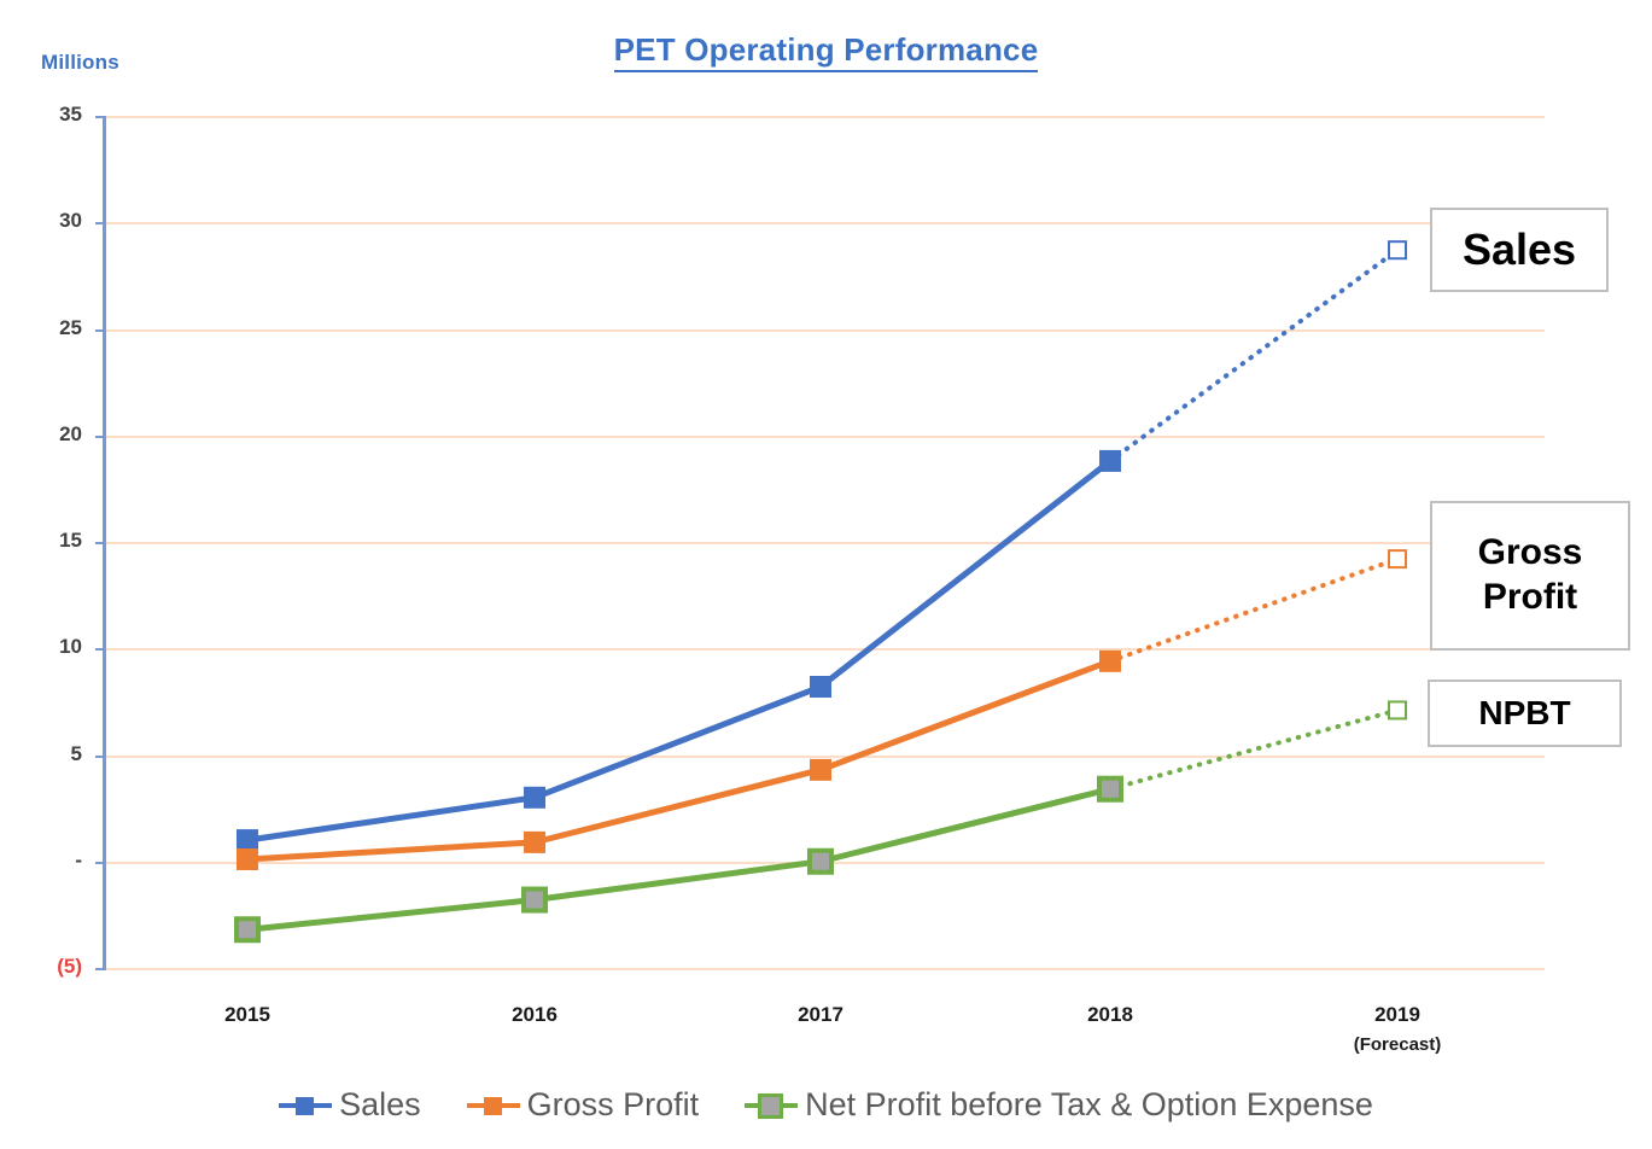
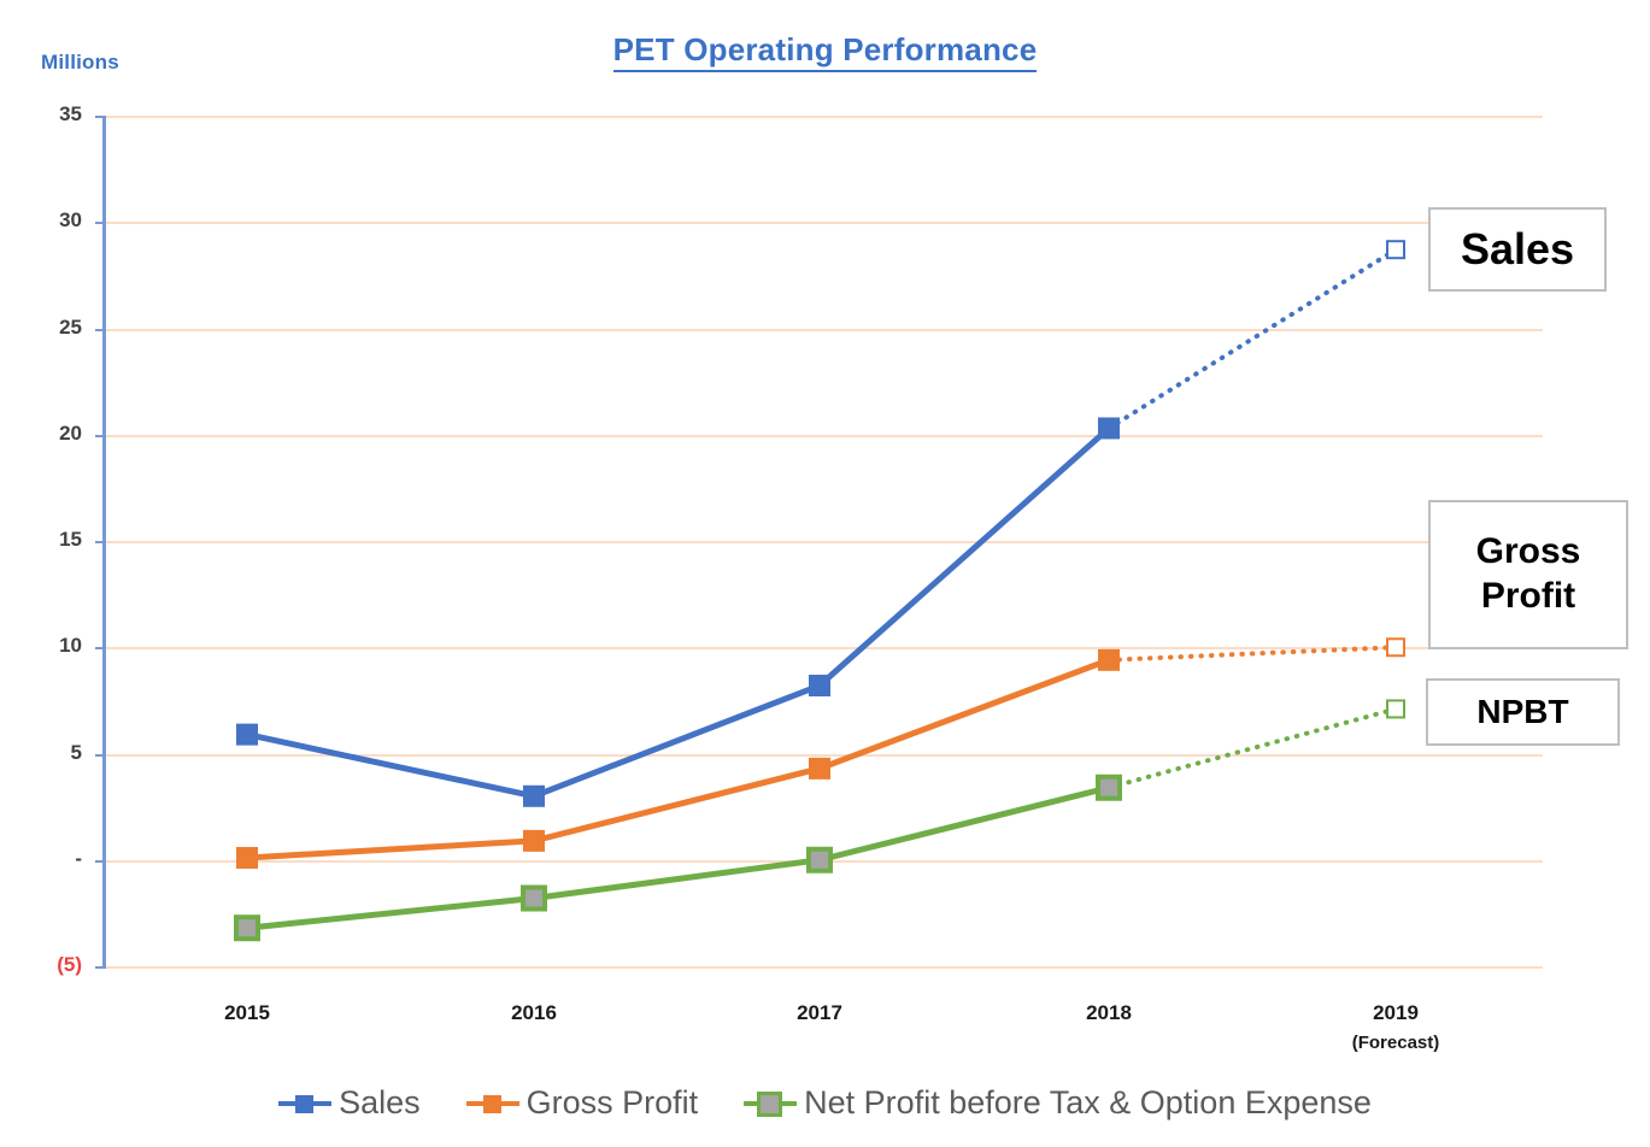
Sales/2015: 1.0 -> 5.9
Sales/2018: 18.8 -> 20.3
Gross Profit/2019: 14.2 -> 10.0
